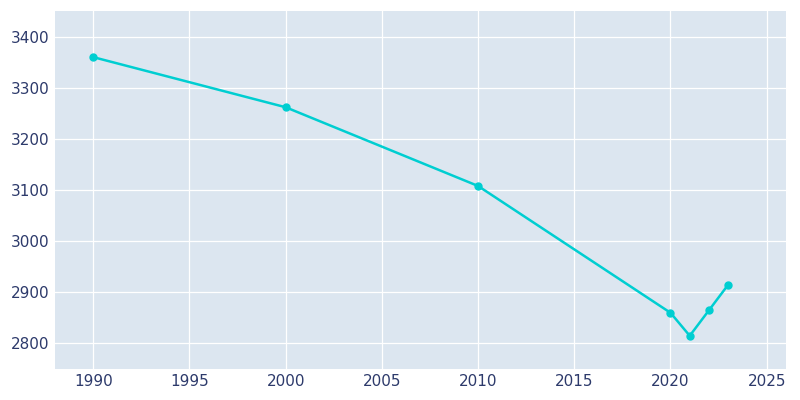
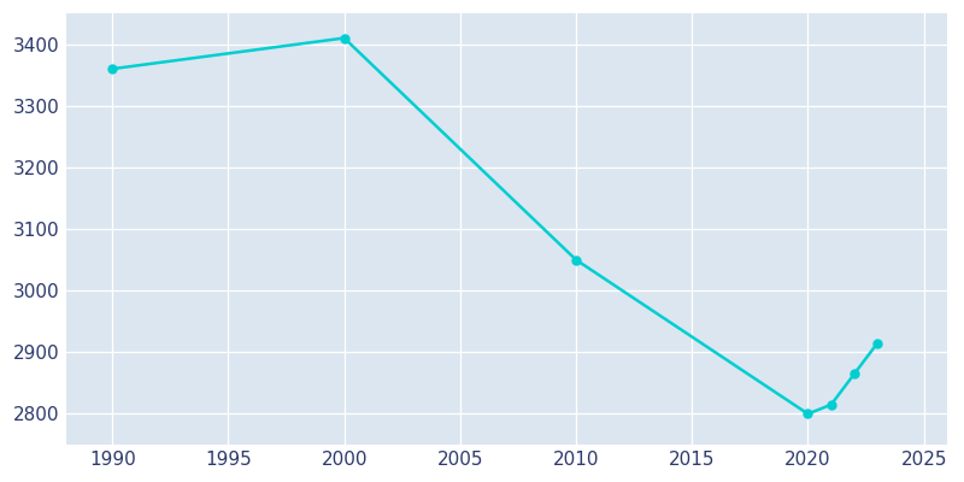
2000: 3262 -> 3410
2010: 3108 -> 3050
2020: 2860 -> 2800
